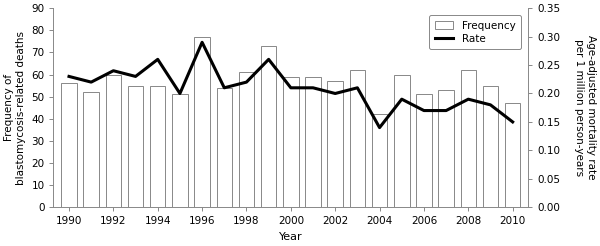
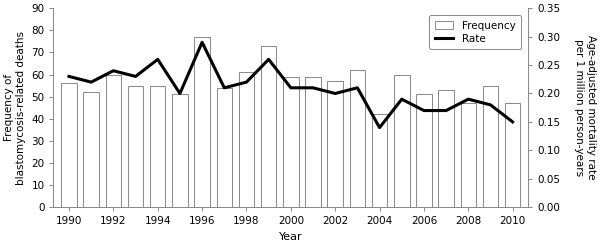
Frequency/2008: 62 -> 47
